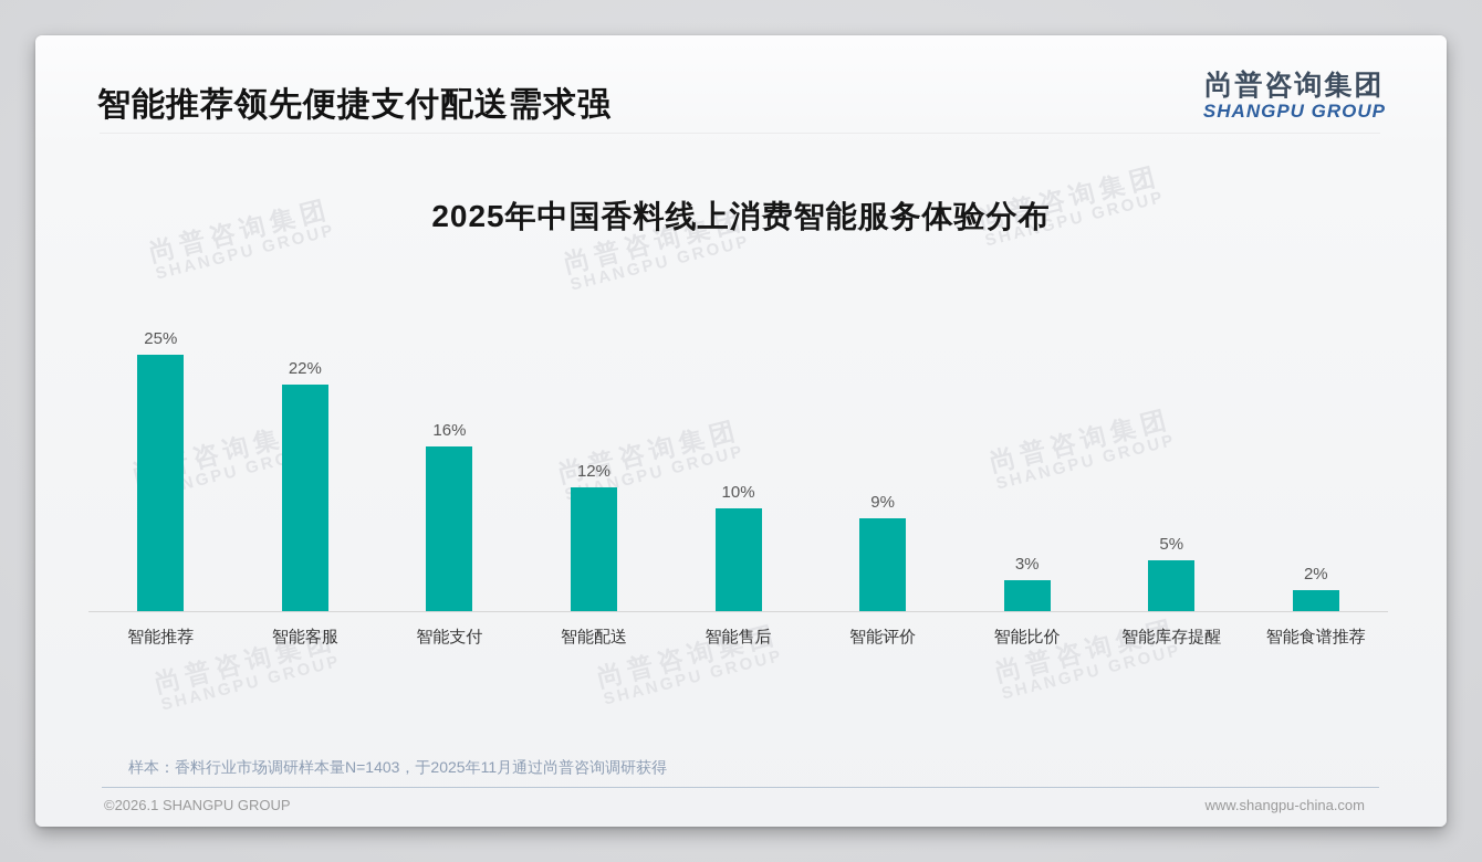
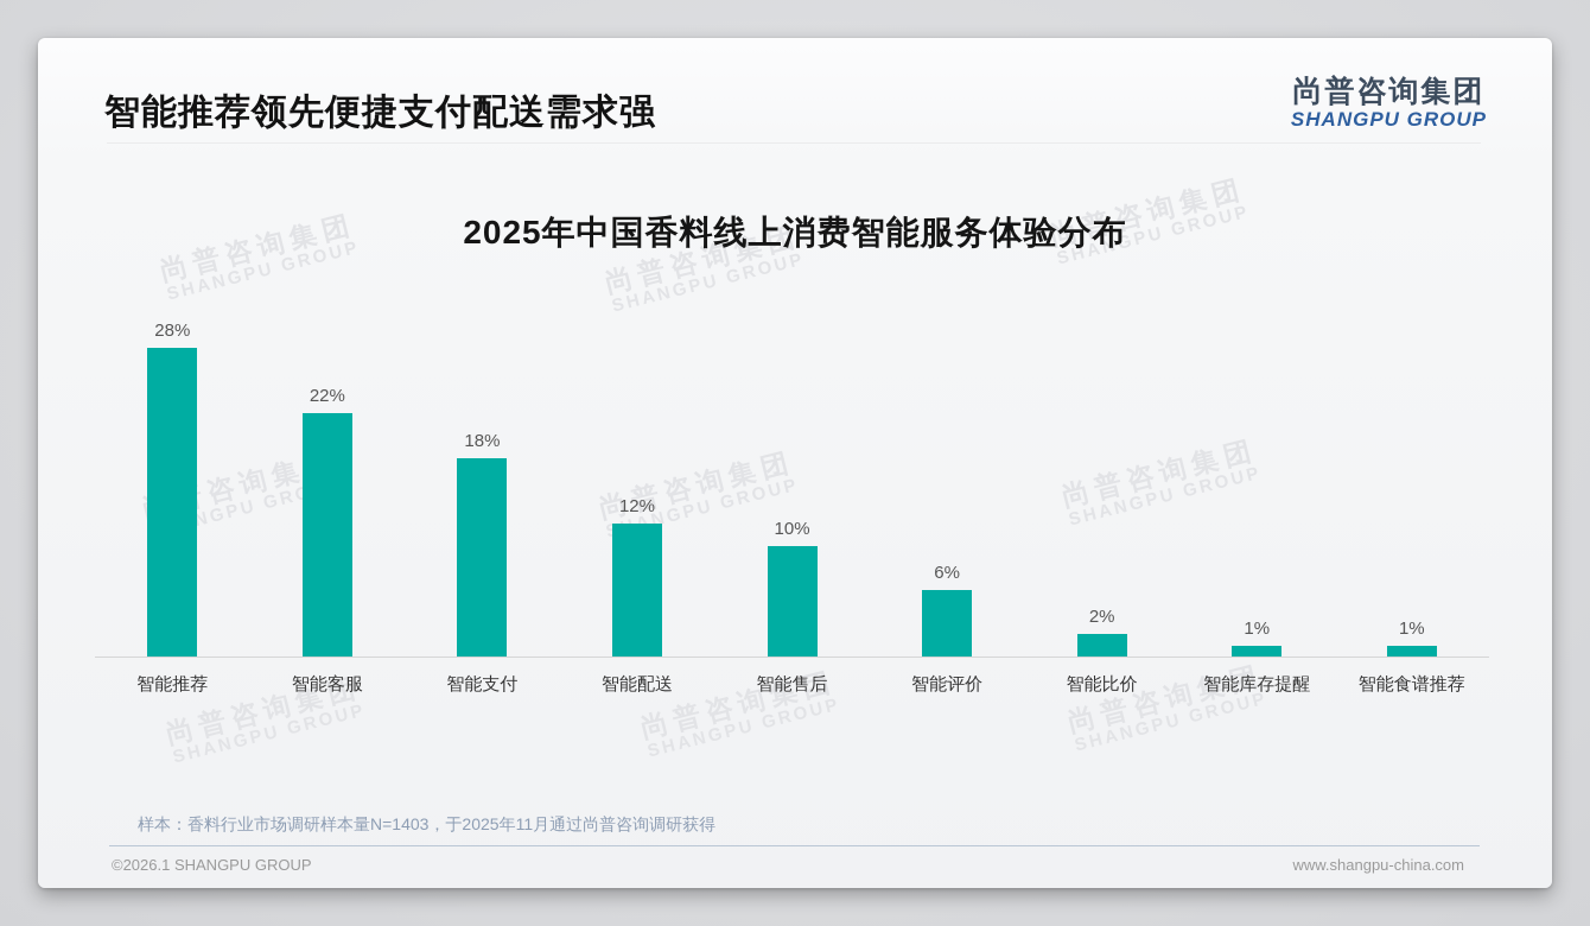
智能推荐: 25% -> 28%
智能支付: 16% -> 18%
智能评价: 9% -> 6%
智能比价: 3% -> 2%
智能库存提醒: 5% -> 1%
智能食谱推荐: 2% -> 1%
